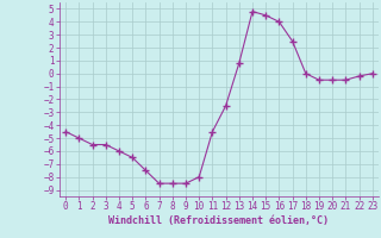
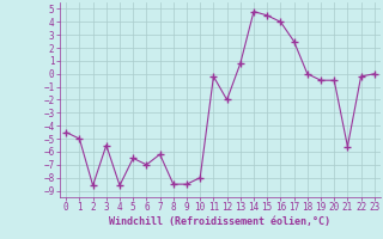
2: -5.5 -> -8.6
4: -6.0 -> -8.6
6: -7.5 -> -7.0
7: -8.5 -> -6.2
11: -4.5 -> -0.2
12: -2.5 -> -2.0
21: -0.5 -> -5.6
